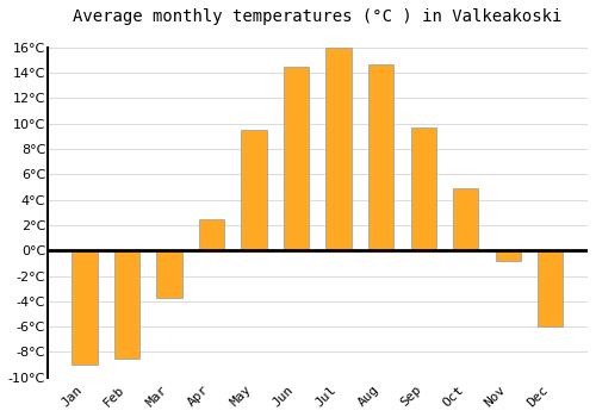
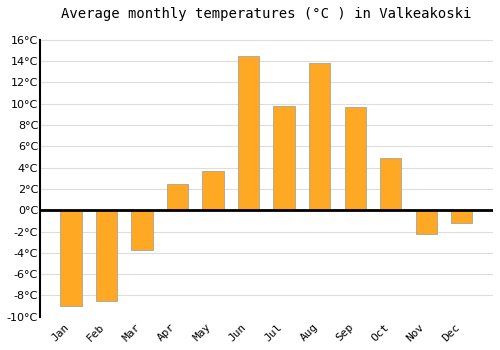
May: 9.5°C -> 3.7°C
Jul: 16.0°C -> 9.8°C
Aug: 14.7°C -> 13.8°C
Nov: -0.8°C -> -2.2°C
Dec: -6.0°C -> -1.2°C
